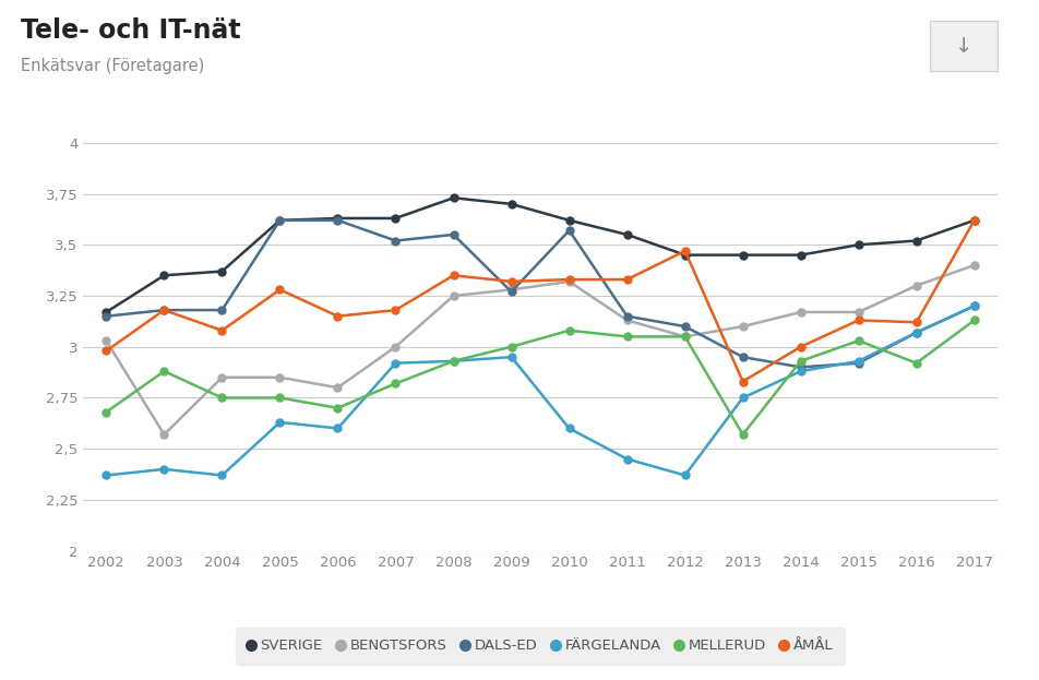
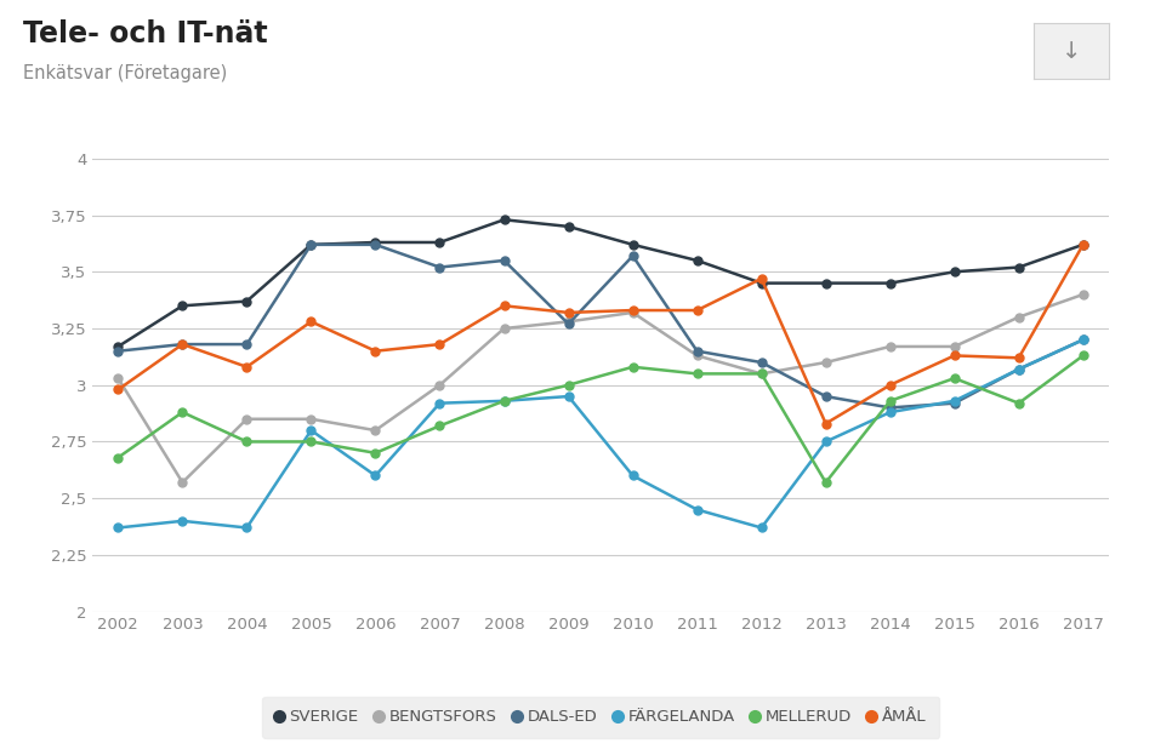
FÄRGELANDA/2005: 2,63 -> 2,80
